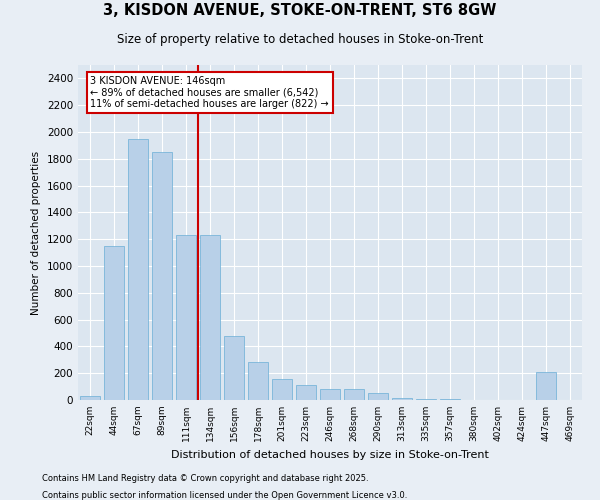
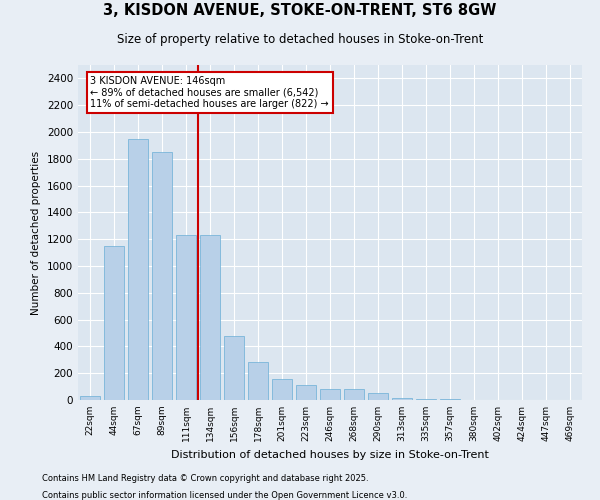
447sqm: 210 -> 0
